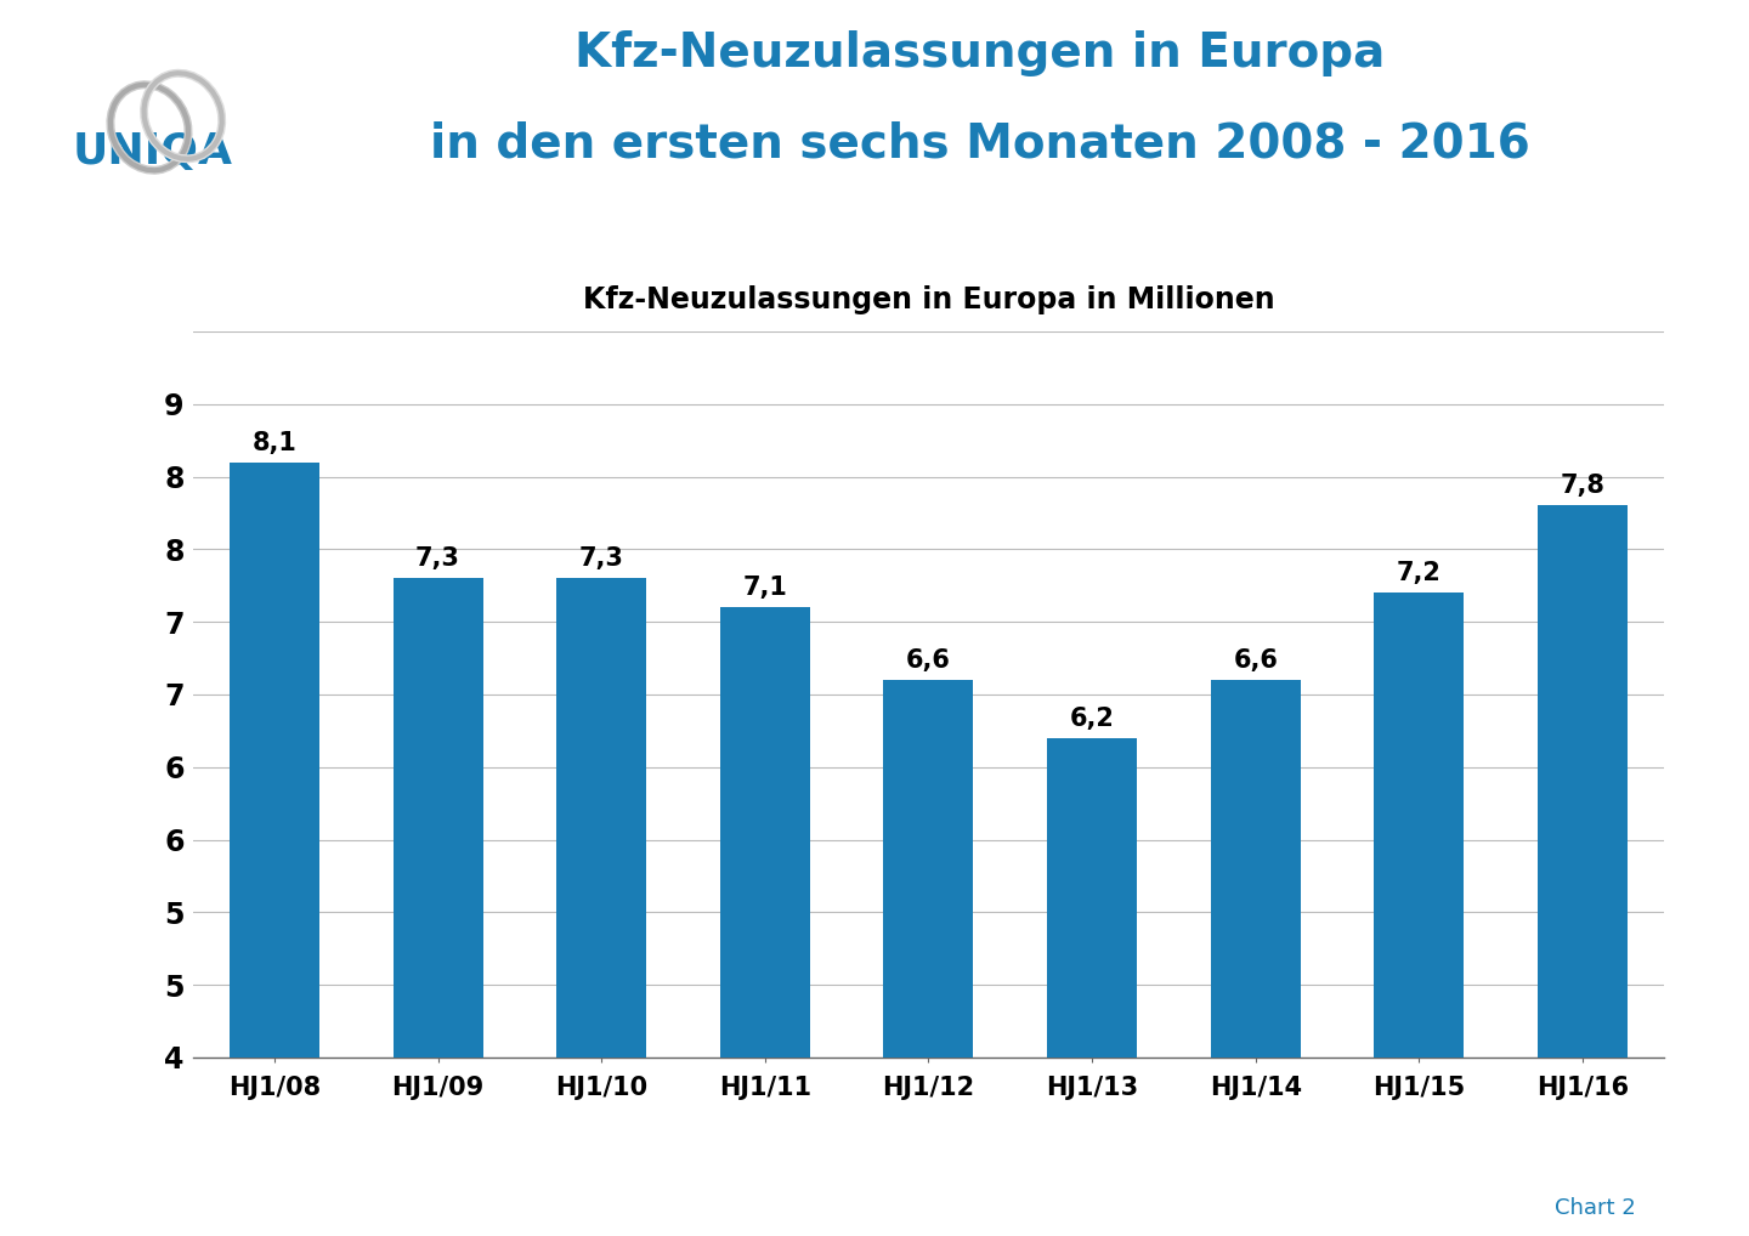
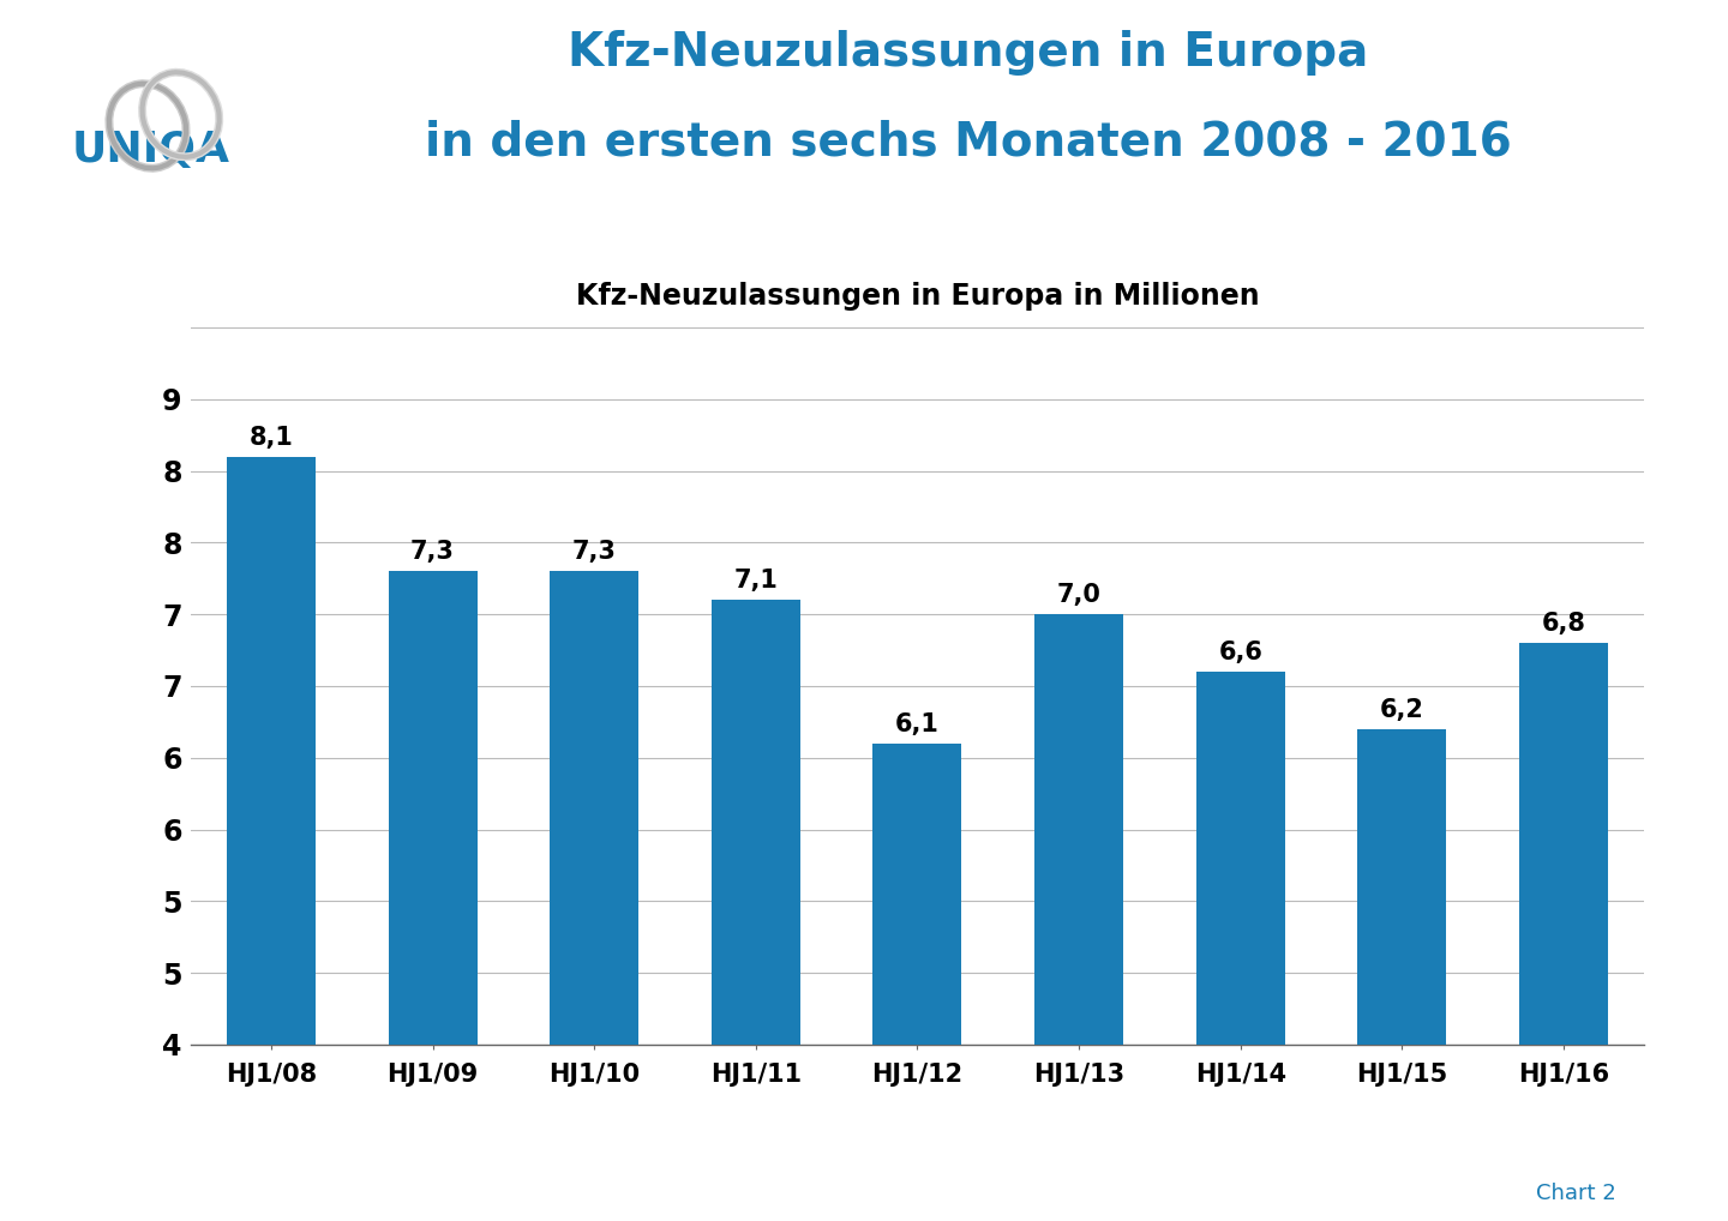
HJ1/12: 6,6 -> 6,1
HJ1/13: 6,2 -> 7,0
HJ1/15: 7,2 -> 6,2
HJ1/16: 7,8 -> 6,8
